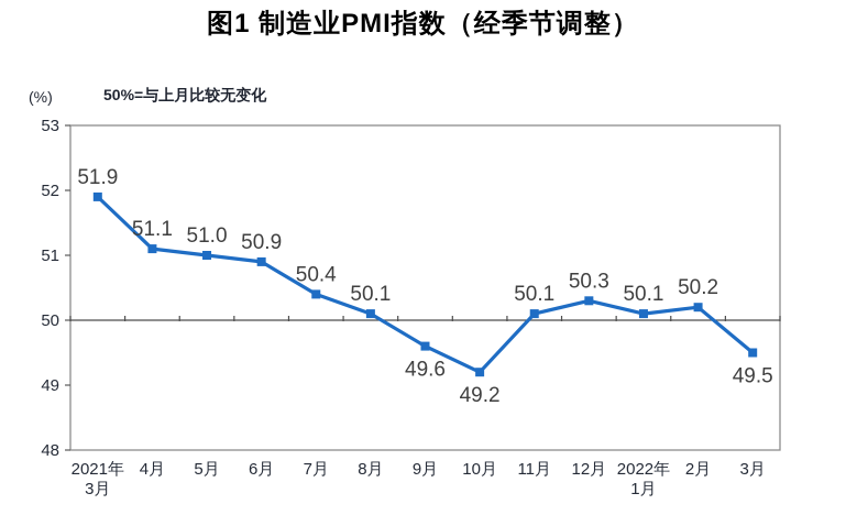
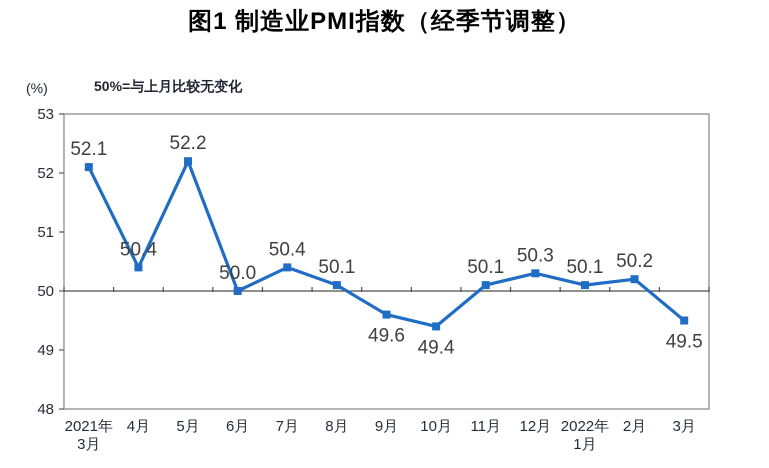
2021年 3月: 51.9 -> 52.1
4月: 51.1 -> 50.4
5月: 51.0 -> 52.2
6月: 50.9 -> 50.0
10月: 49.2 -> 49.4
